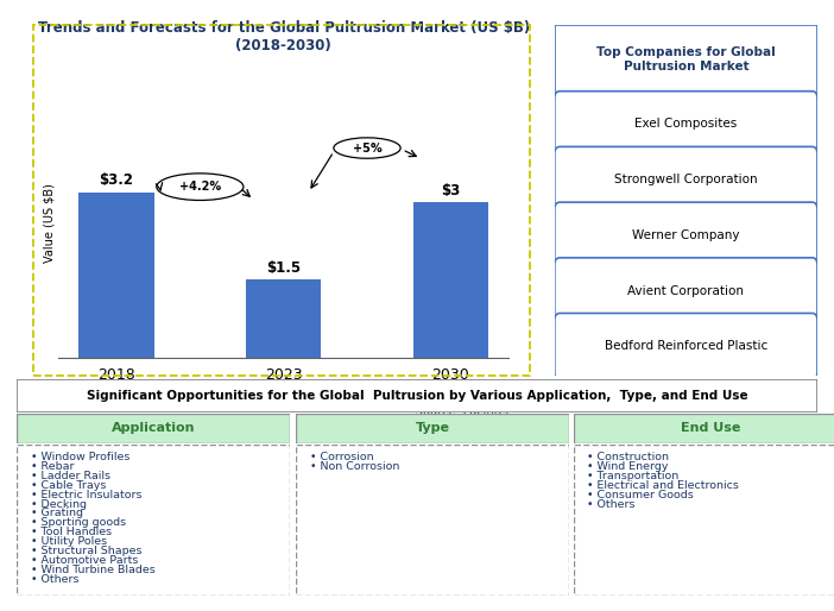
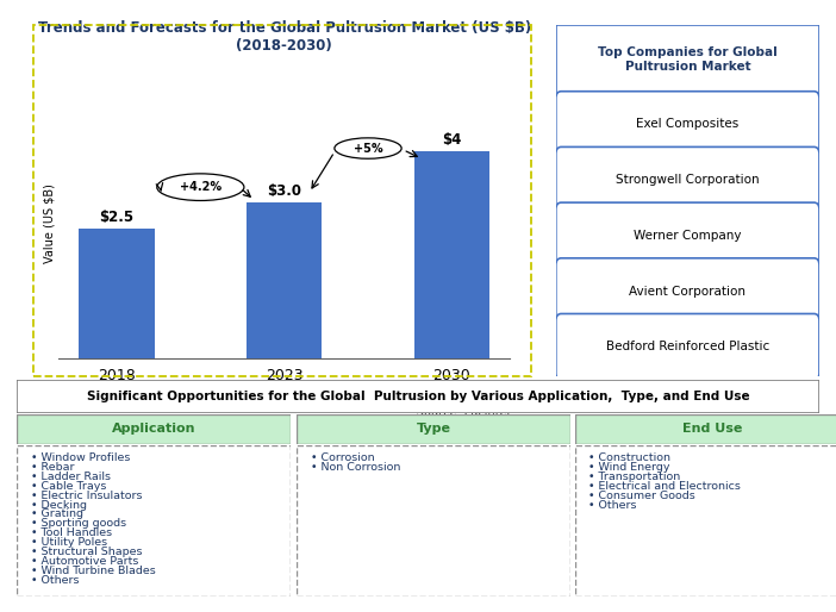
2018: $3.2 -> $2.5
2023: $1.5 -> $3.0
2030: $3 -> $4
